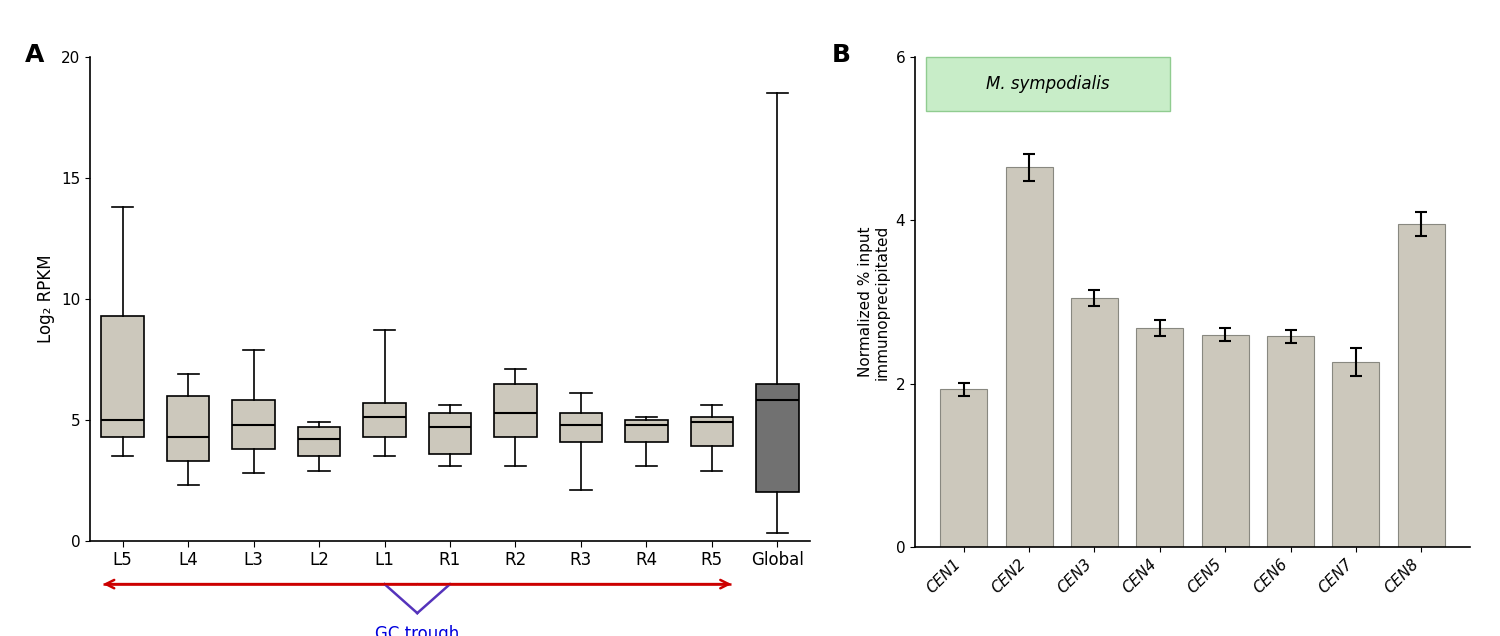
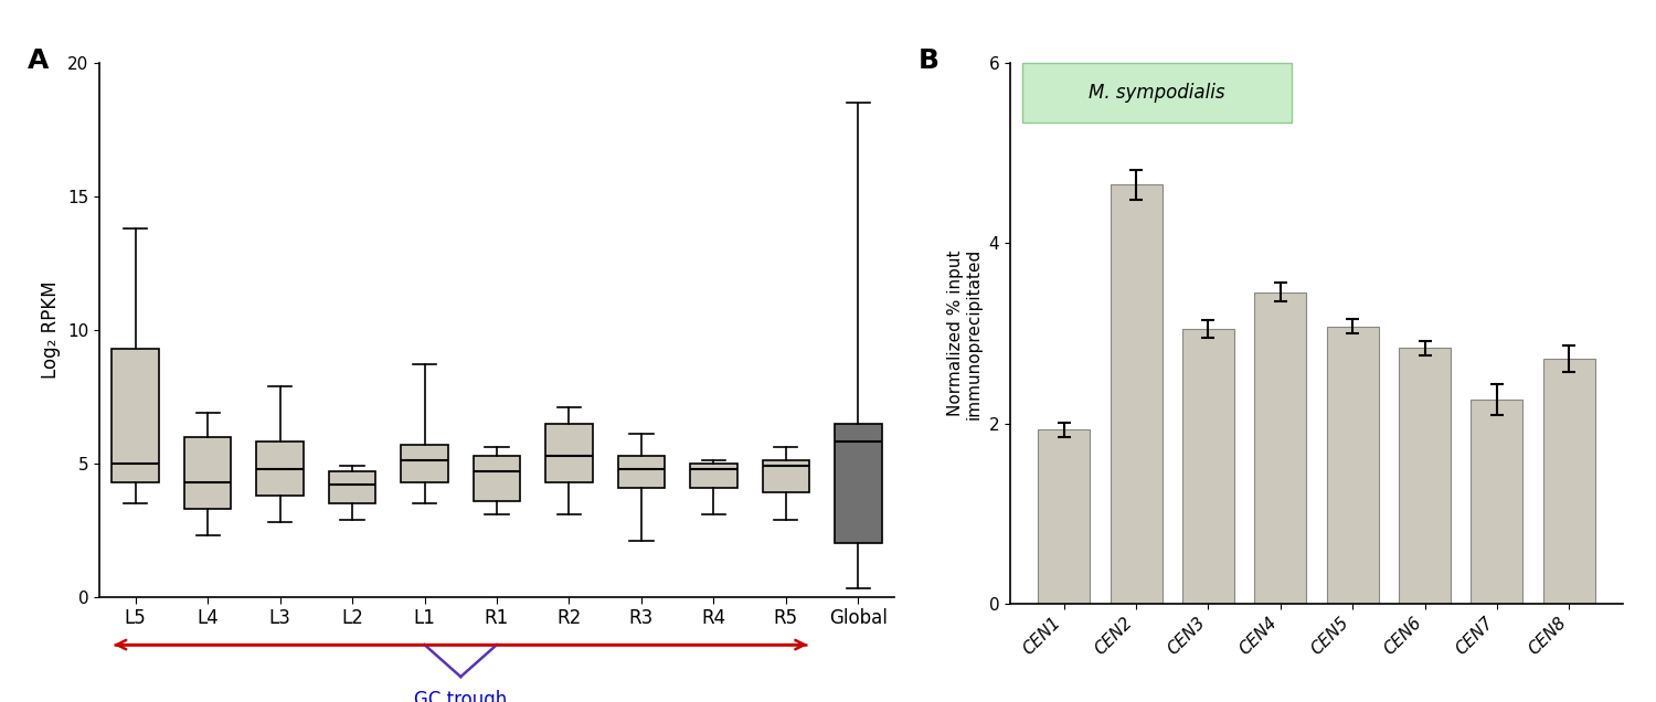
CEN4: 2.68 -> 3.46
CEN5: 2.60 -> 3.08
CEN6: 2.58 -> 2.84
CEN8: 3.96 -> 2.72
